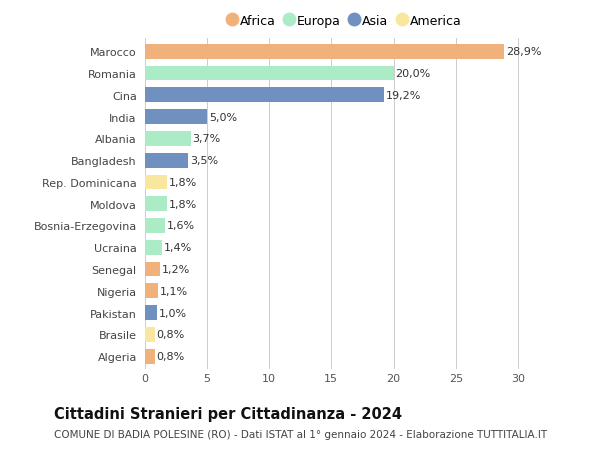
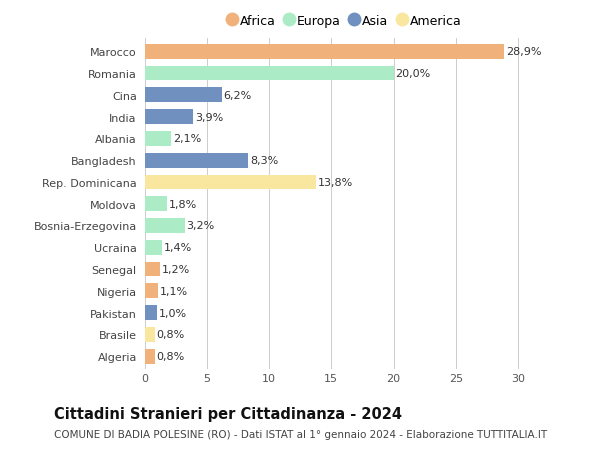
Cina: 19,2% -> 6,2%
India: 5,0% -> 3,9%
Albania: 3,7% -> 2,1%
Bangladesh: 3,5% -> 8,3%
Rep. Dominicana: 1,8% -> 13,8%
Bosnia-Erzegovina: 1,6% -> 3,2%
